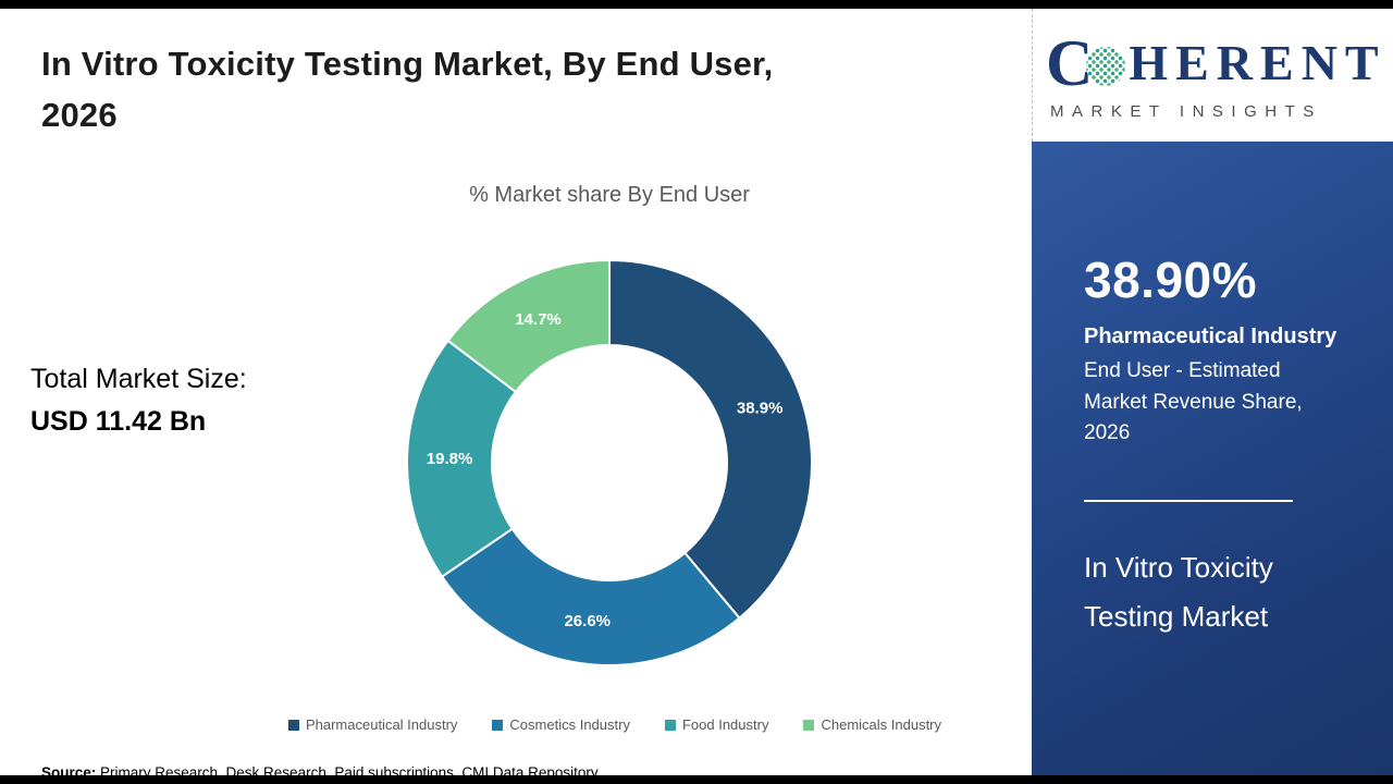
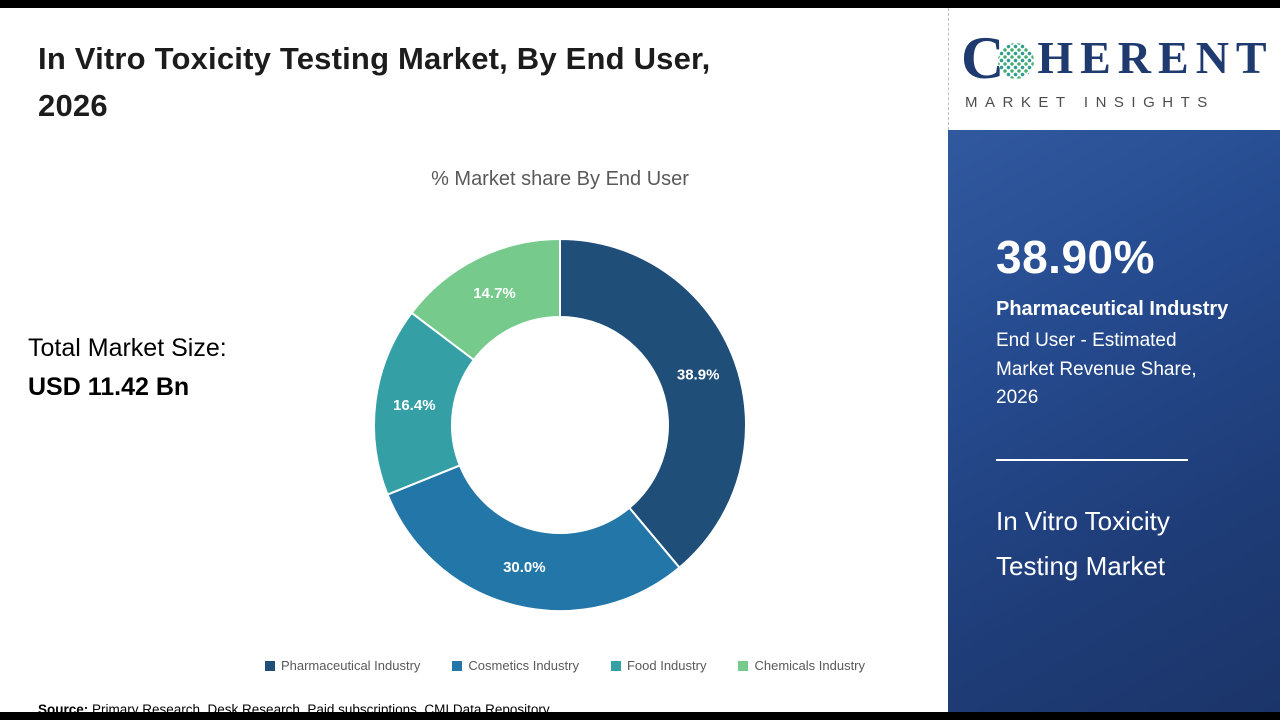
Cosmetics Industry: 26.6% -> 30.0%
Food Industry: 19.8% -> 16.4%
